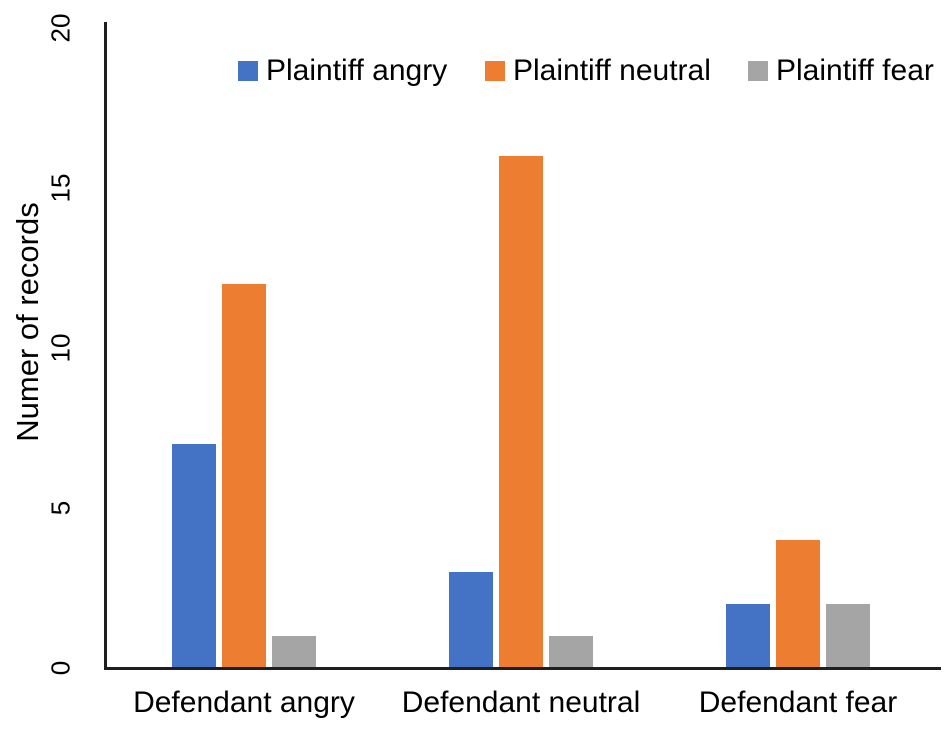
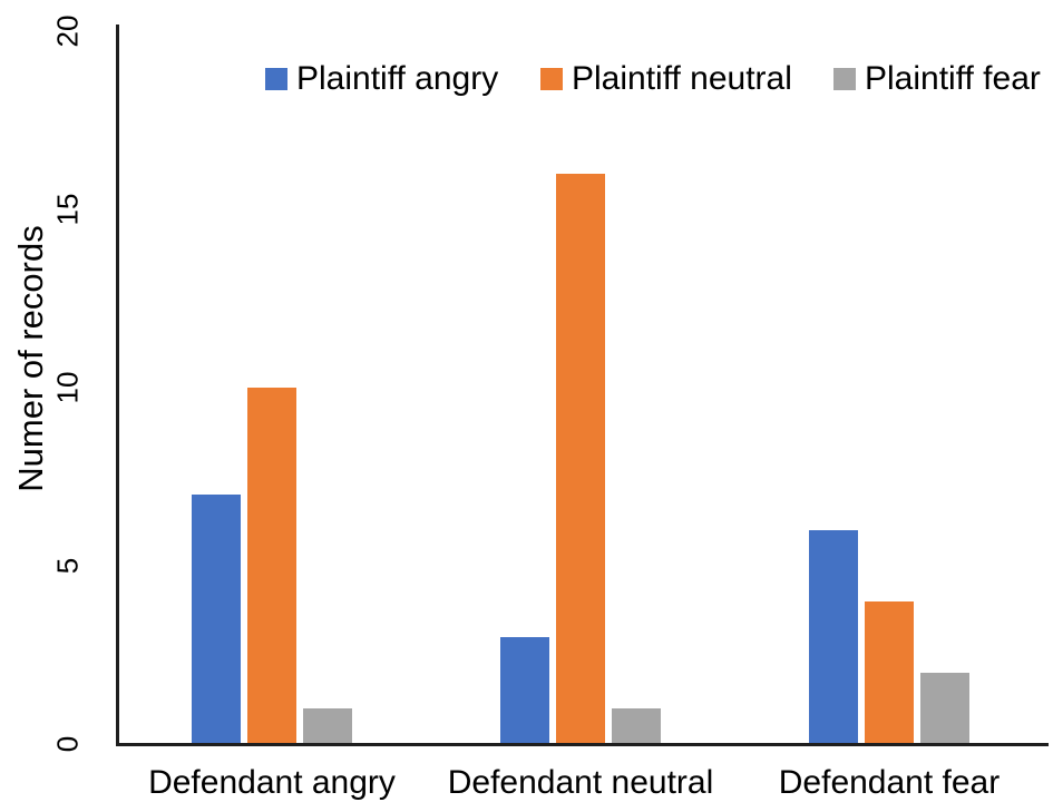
Plaintiff neutral/Defendant angry: 12 -> 10
Plaintiff angry/Defendant fear: 2 -> 6
